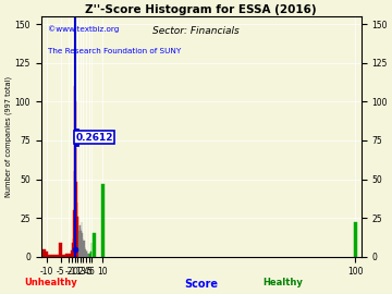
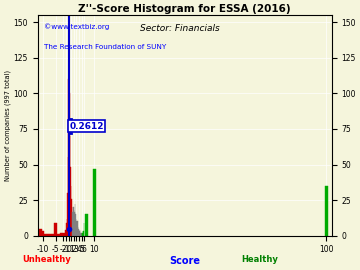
100: 22 -> 35
